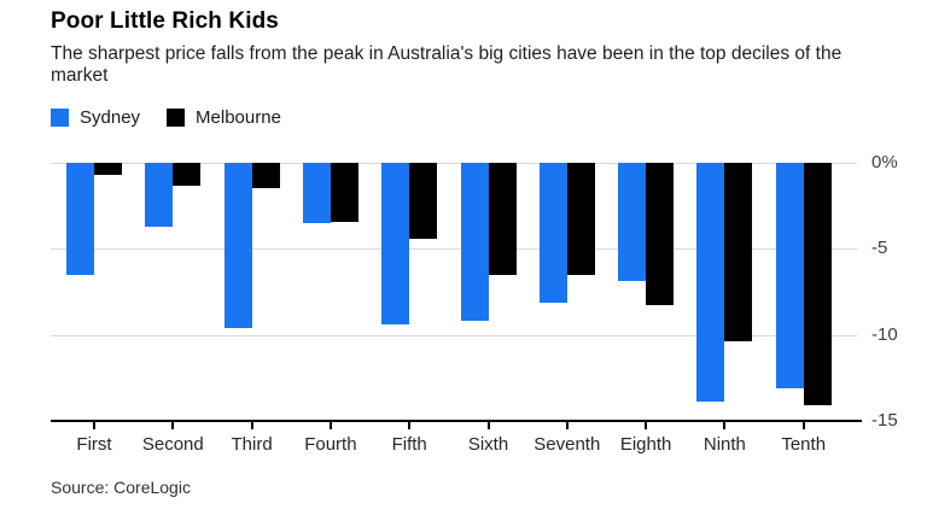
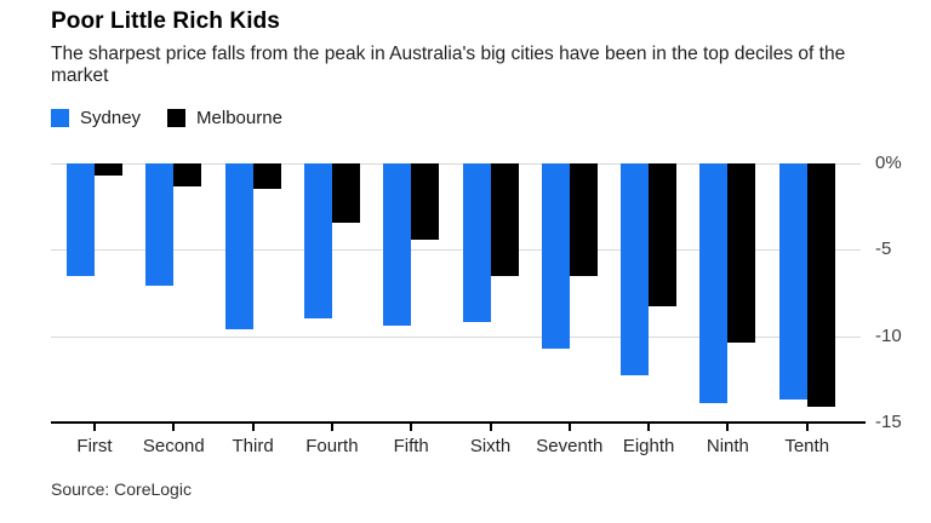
Sydney/Second: -3.7% -> -7.1%
Sydney/Fourth: -3.5% -> -9.0%
Sydney/Seventh: -8.1% -> -10.7%
Sydney/Eighth: -6.9% -> -12.3%
Sydney/Tenth: -13.1% -> -13.7%
